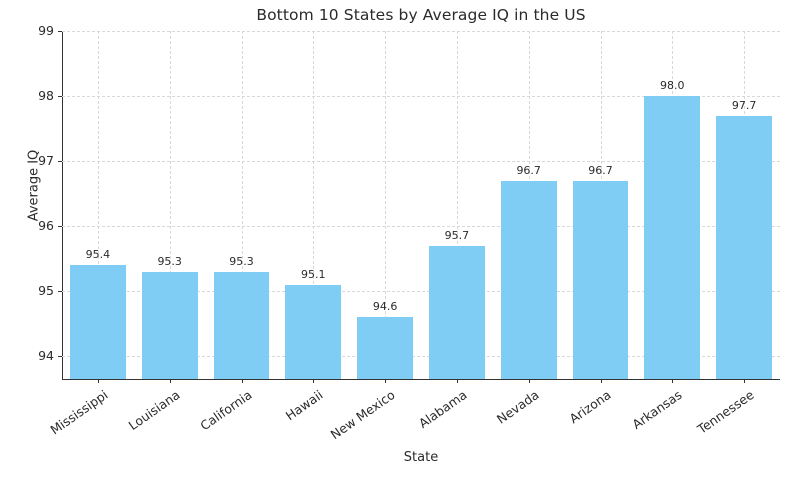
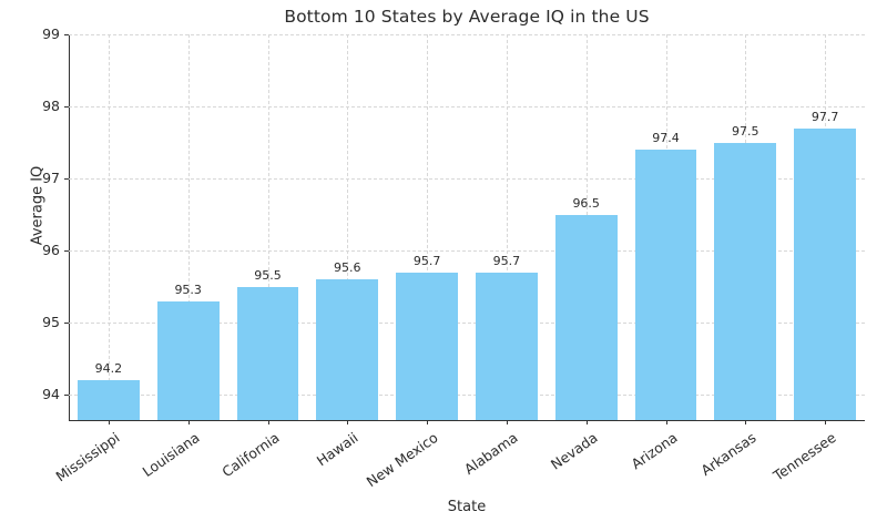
Mississippi: 95.4 -> 94.2
California: 95.3 -> 95.5
Hawaii: 95.1 -> 95.6
New Mexico: 94.6 -> 95.7
Nevada: 96.7 -> 96.5
Arizona: 96.7 -> 97.4
Arkansas: 98.0 -> 97.5
